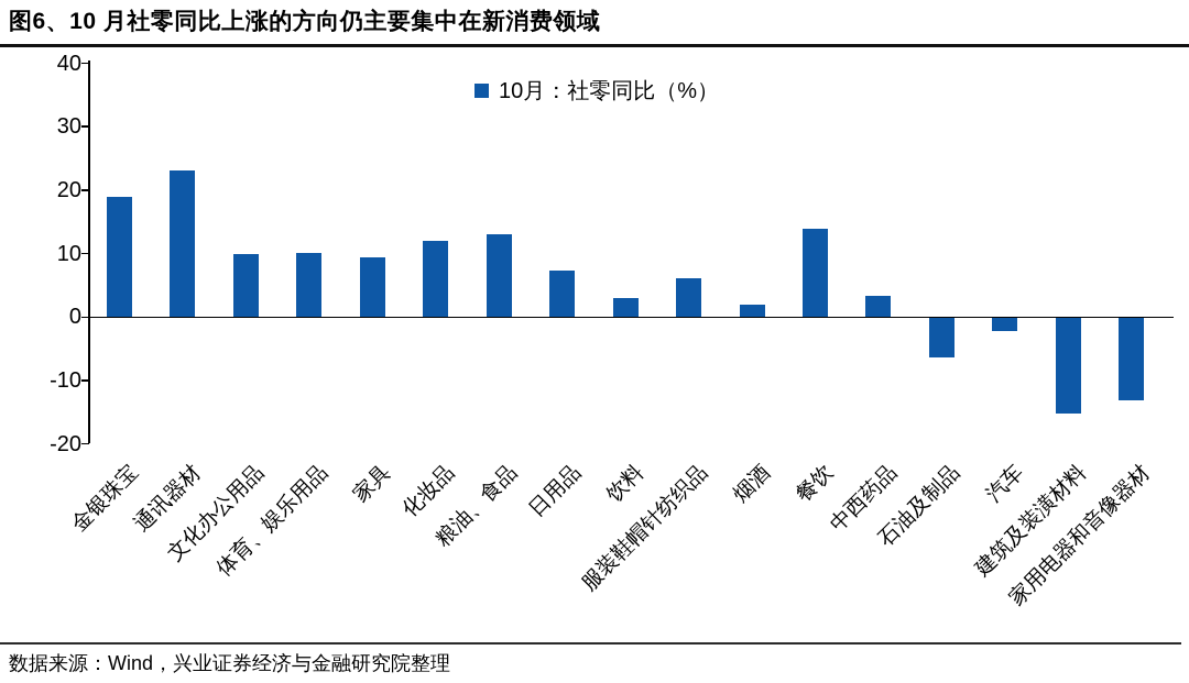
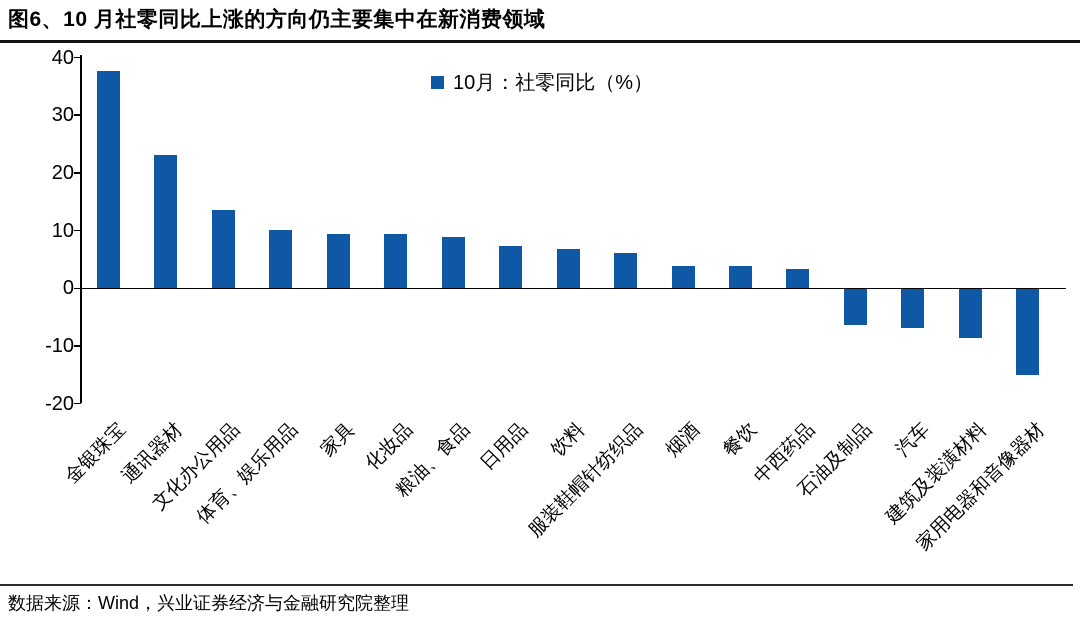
金银珠宝: 19 -> 38
文化办公用品: 10 -> 14
化妆品: 12 -> 9
粮油、食品: 13 -> 9
饮料: 3 -> 7
烟酒: 2 -> 4
餐饮: 14 -> 4
汽车: -2 -> -7
建筑及装潢材料: -15 -> -8
家用电器和音像器材: -13 -> -15
